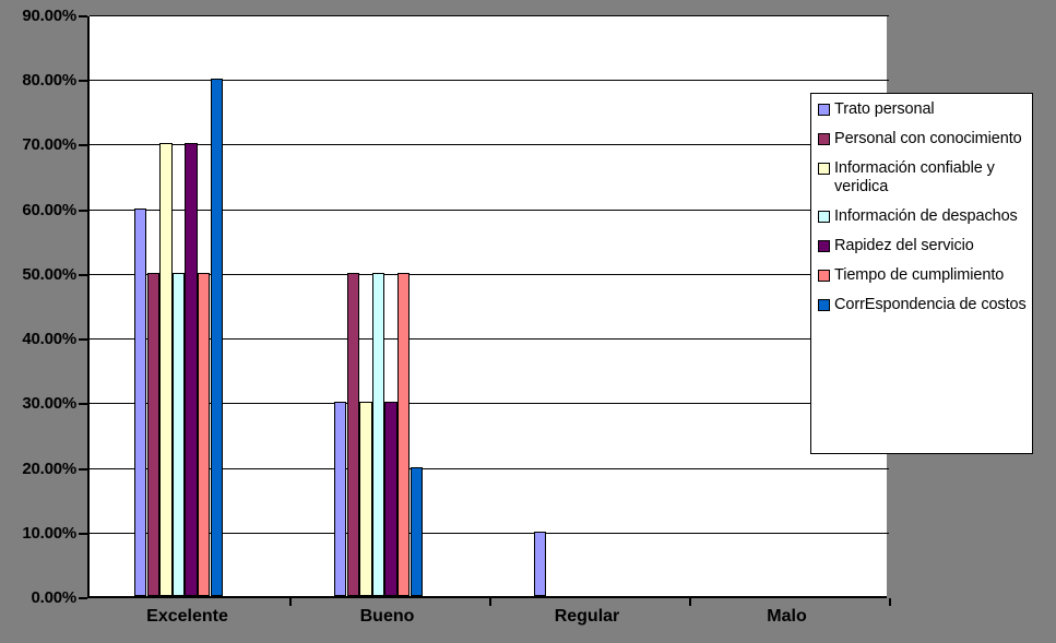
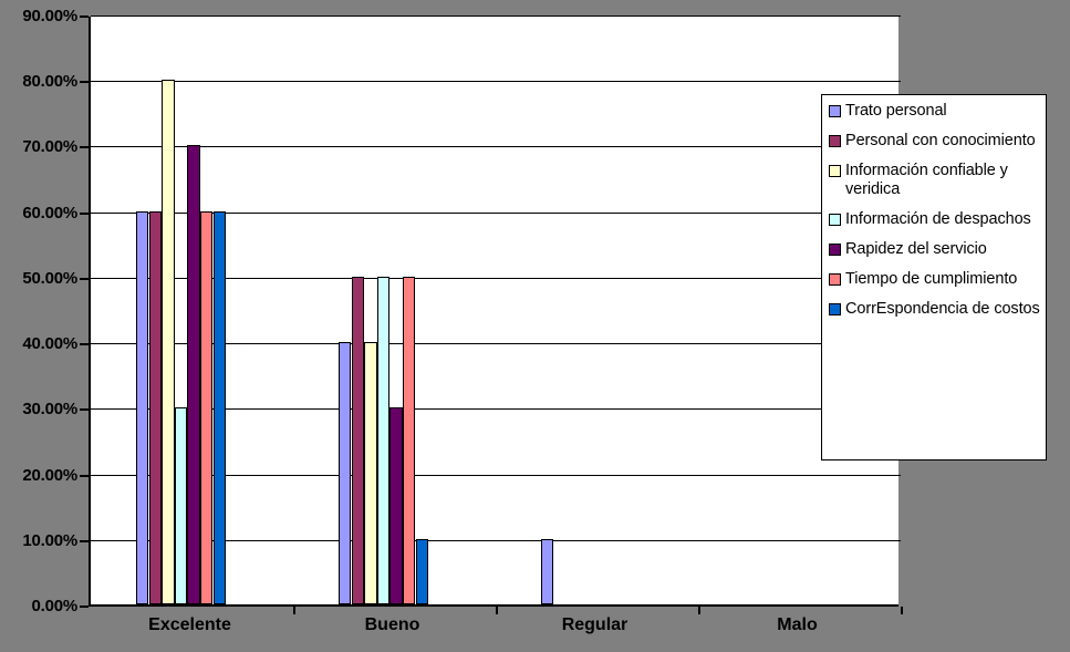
Personal con conocimiento/Excelente: 50% -> 60%
Información confiable y veridica/Excelente: 70% -> 80%
Información de despachos/Excelente: 50% -> 30%
Tiempo de cumplimiento/Excelente: 50% -> 60%
CorrEspondencia de costos/Excelente: 80% -> 60%
Trato personal/Bueno: 30% -> 40%
Información confiable y veridica/Bueno: 30% -> 40%
CorrEspondencia de costos/Bueno: 20% -> 10%
